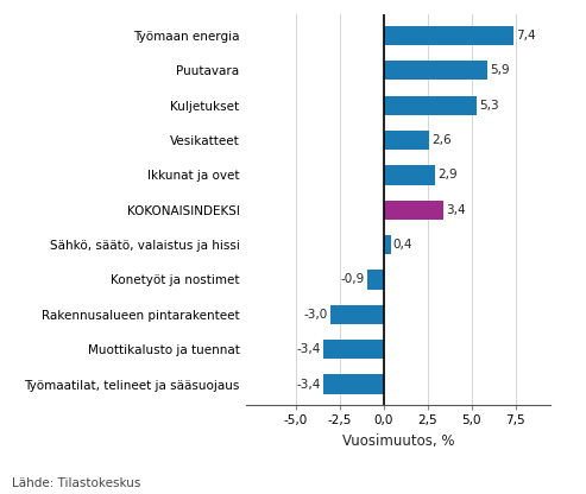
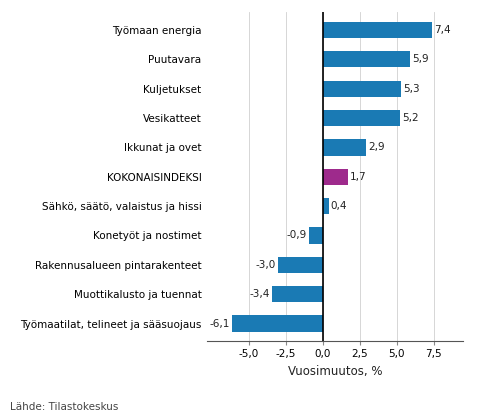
Vesikatteet: 2,6 -> 5,2
KOKONAISINDEKSI: 3,4 -> 1,7
Työmaatilat, telineet ja sääsuojaus: -3,4 -> -6,1
